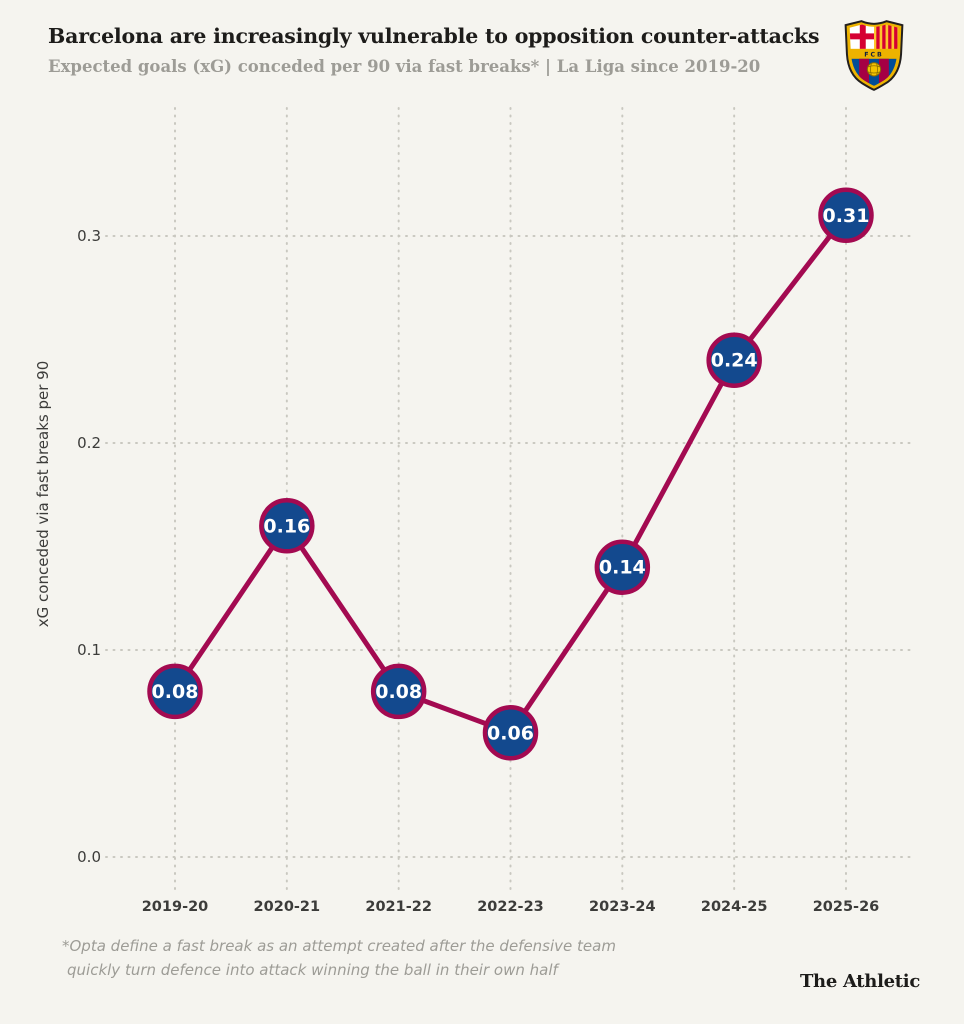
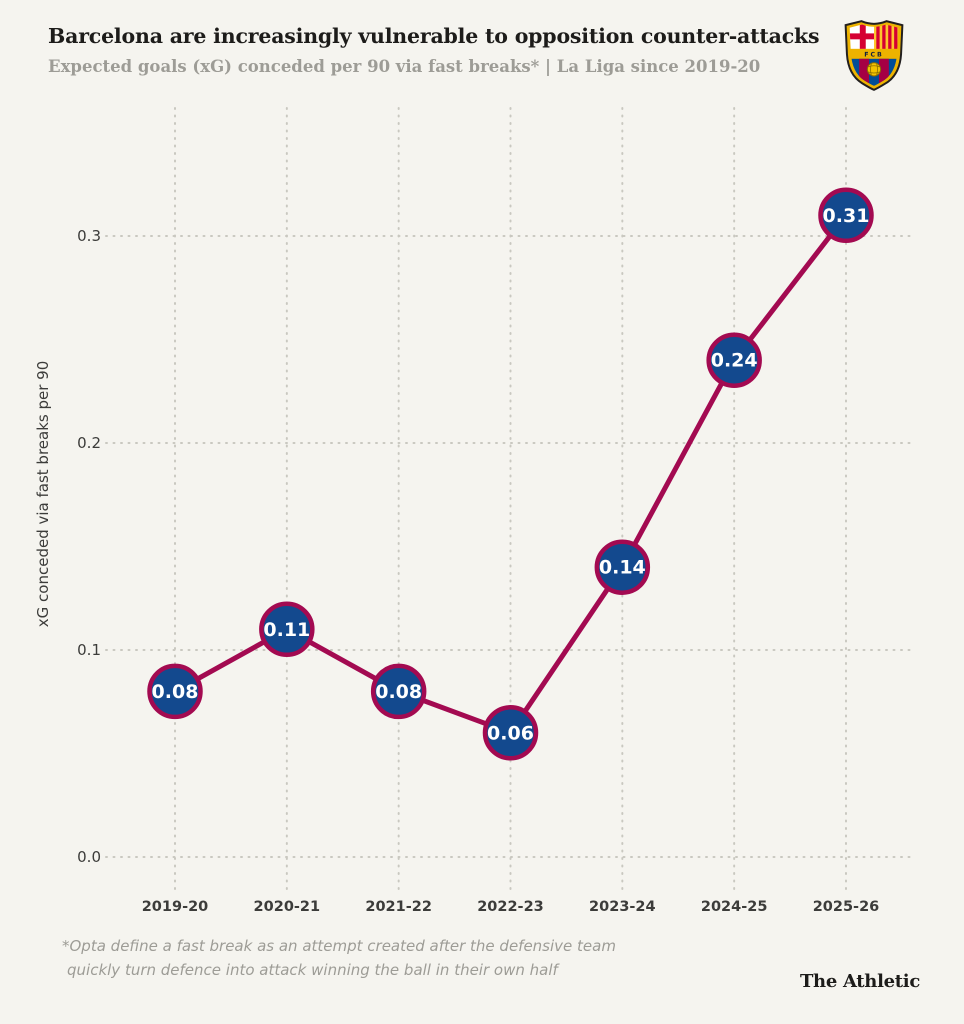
2020-21: 0.16 -> 0.11
